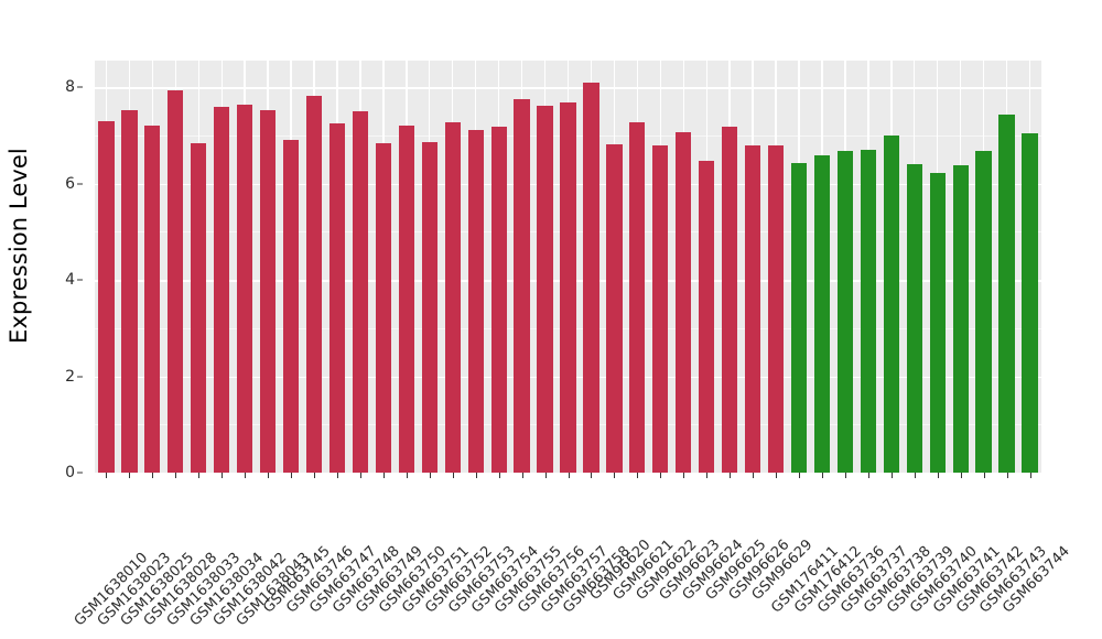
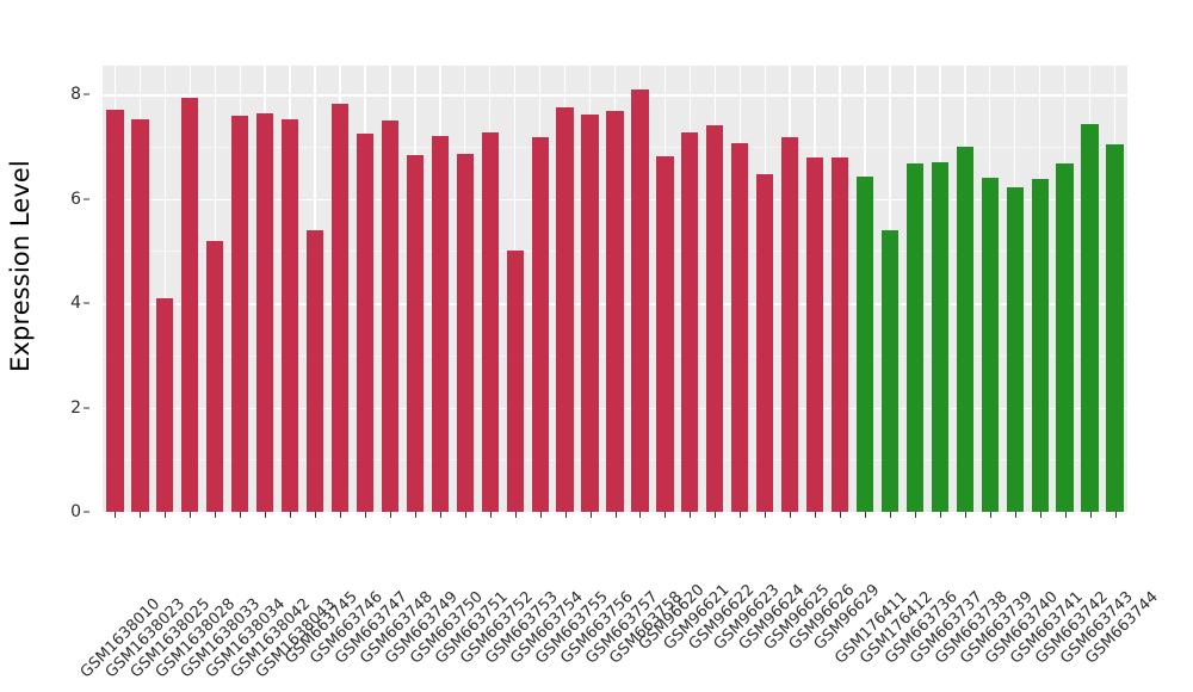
GSM1638010: 7.3 -> 7.7
GSM1638025: 7.2 -> 4.1
GSM1638033: 6.8 -> 5.2
GSM663745: 6.9 -> 5.4
GSM663753: 7.1 -> 5.0
GSM96622: 6.8 -> 7.4
GSM176412: 6.6 -> 5.4
